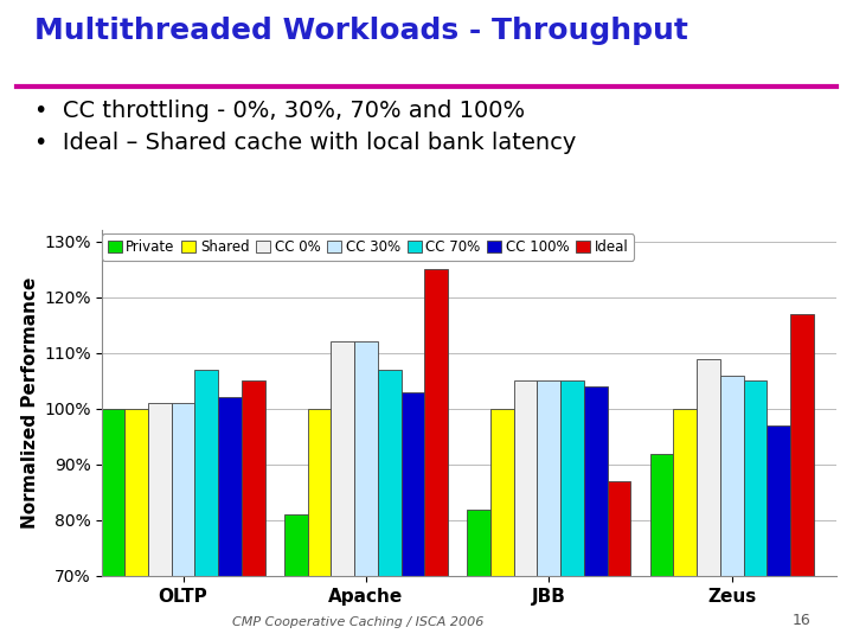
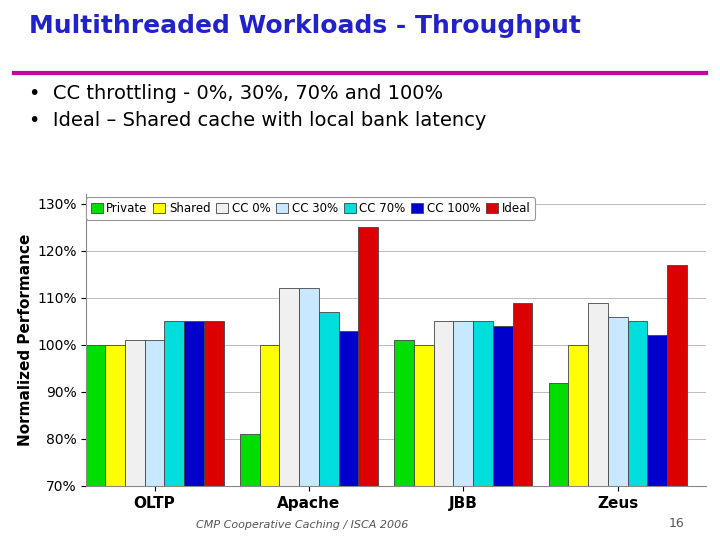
CC 70%/OLTP: 107% -> 105%
CC 100%/OLTP: 102% -> 105%
Private/JBB: 82% -> 101%
Ideal/JBB: 87% -> 109%
CC 100%/Zeus: 97% -> 102%
